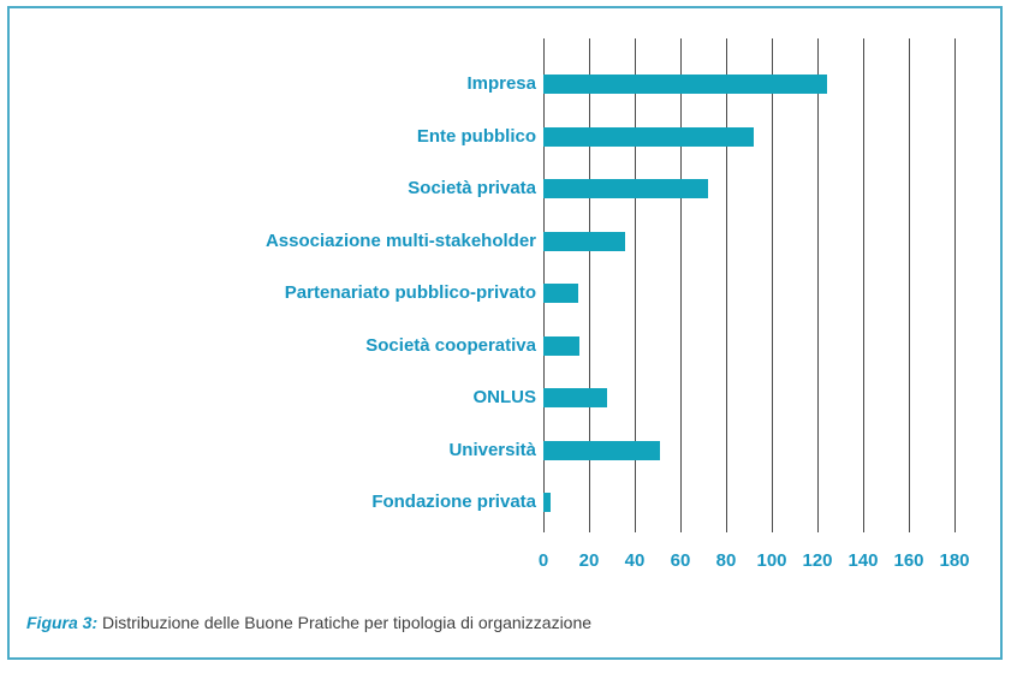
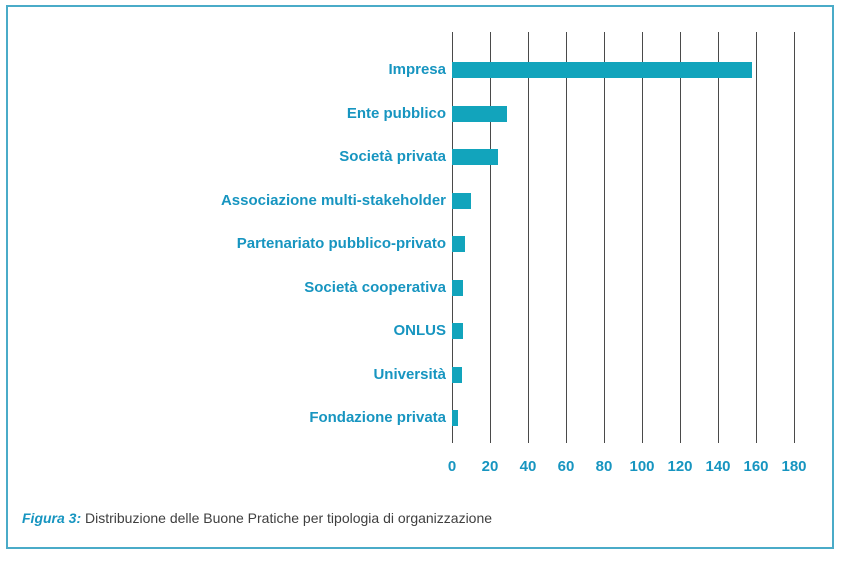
Impresa: 124 -> 158
Ente pubblico: 92 -> 29
Società privata: 72 -> 24
Associazione multi-stakeholder: 36 -> 10
Partenariato pubblico-privato: 15 -> 7
Società cooperativa: 16 -> 6
ONLUS: 28 -> 6
Università: 51 -> 5
